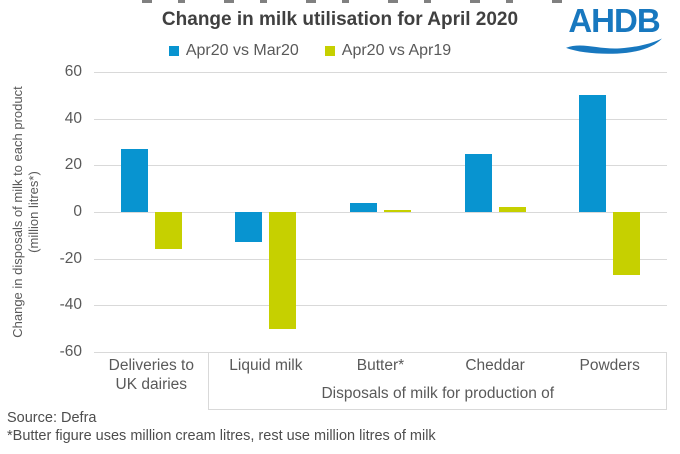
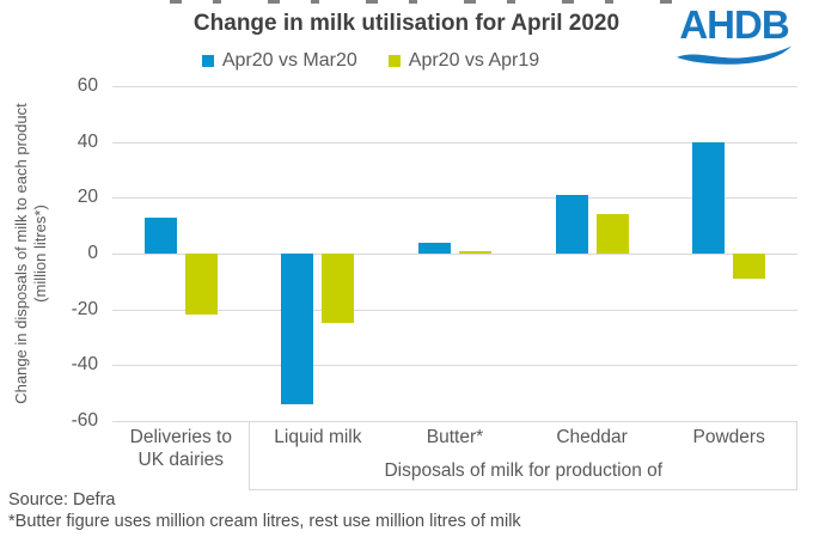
Apr20 vs Mar20/Deliveries to UK dairies: 27 -> 13
Apr20 vs Apr19/Deliveries to UK dairies: -16 -> -22
Apr20 vs Mar20/Liquid milk: -13 -> -54
Apr20 vs Apr19/Liquid milk: -50 -> -25
Apr20 vs Mar20/Cheddar: 25 -> 21
Apr20 vs Apr19/Cheddar: 2 -> 14
Apr20 vs Mar20/Powders: 50 -> 40
Apr20 vs Apr19/Powders: -27 -> -9
